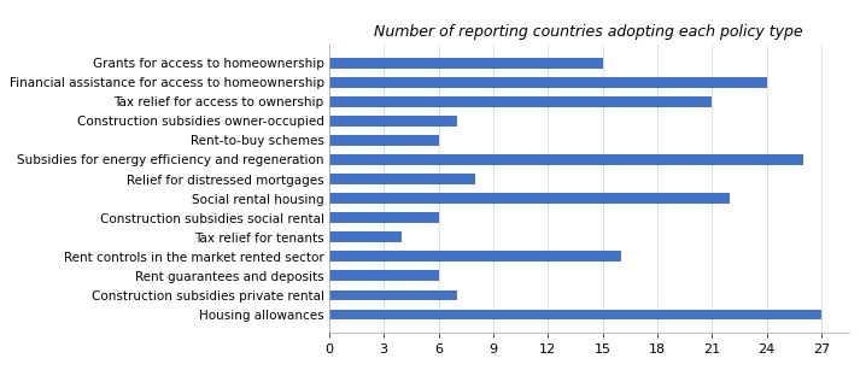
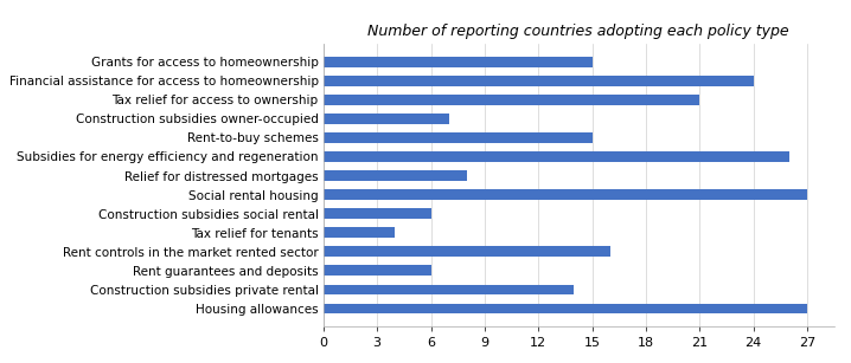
Rent-to-buy schemes: 6 -> 15
Social rental housing: 22 -> 27
Construction subsidies private rental: 7 -> 14
